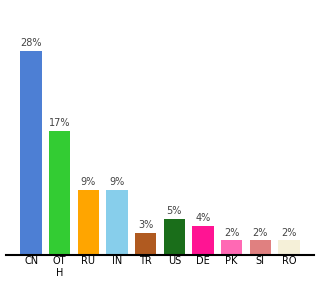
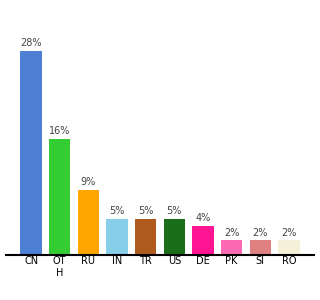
OT H: 17% -> 16%
IN: 9% -> 5%
TR: 3% -> 5%
